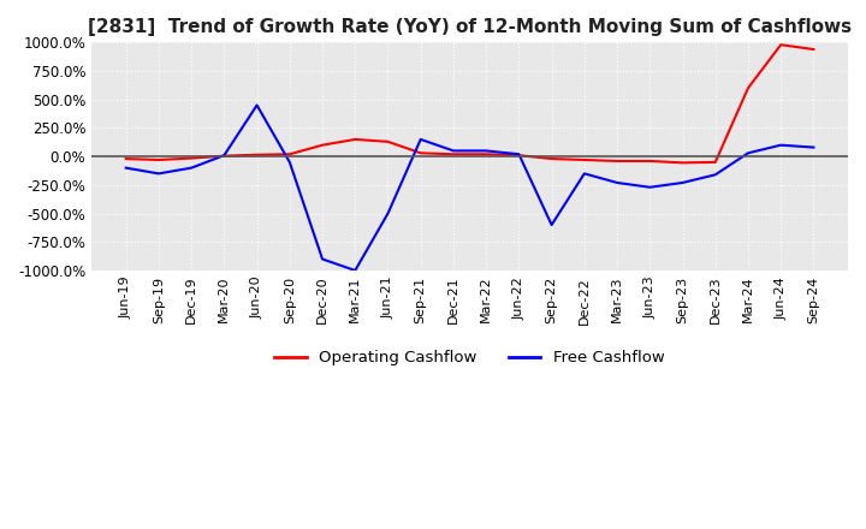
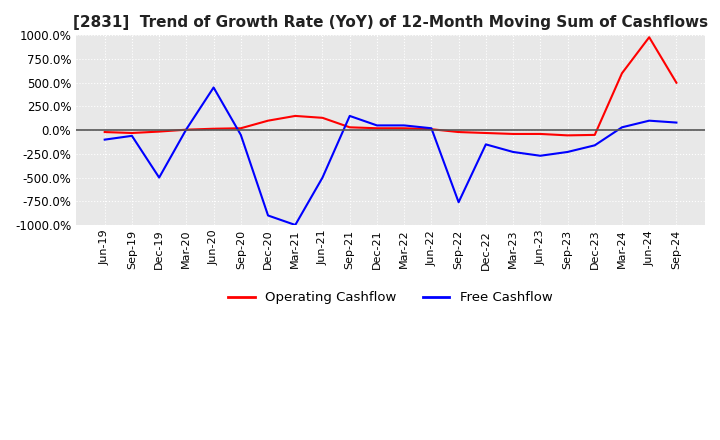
Free Cashflow/Sep-19: -150% -> -60%
Free Cashflow/Dec-19: -100% -> -500%
Free Cashflow/Sep-22: -600% -> -760%
Operating Cashflow/Sep-24: 940% -> 500%
